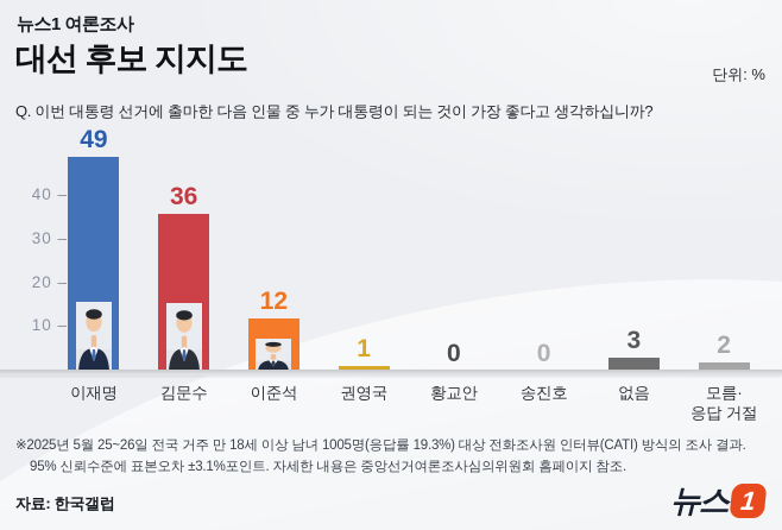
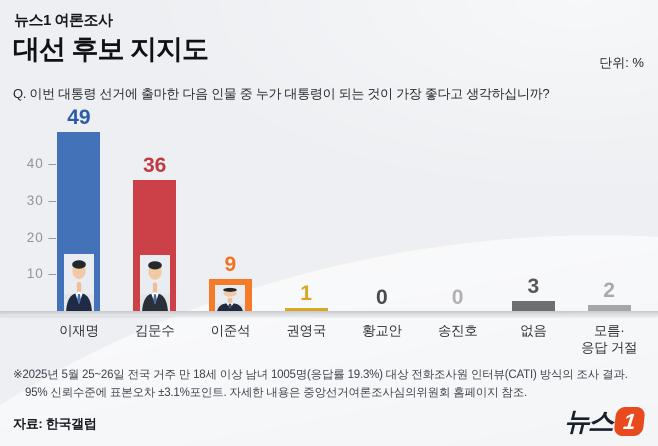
이준석: 12 -> 9
